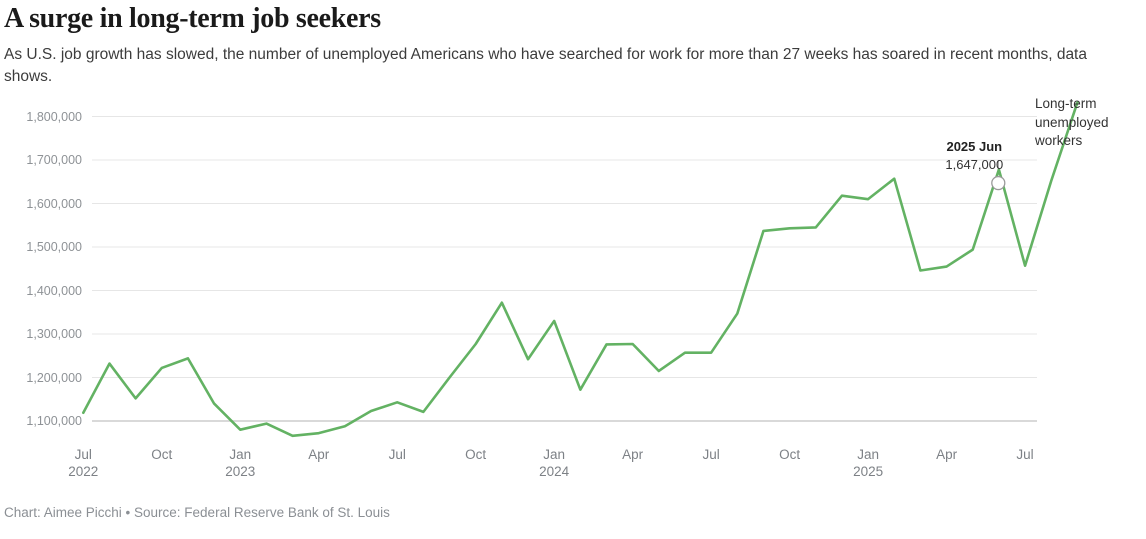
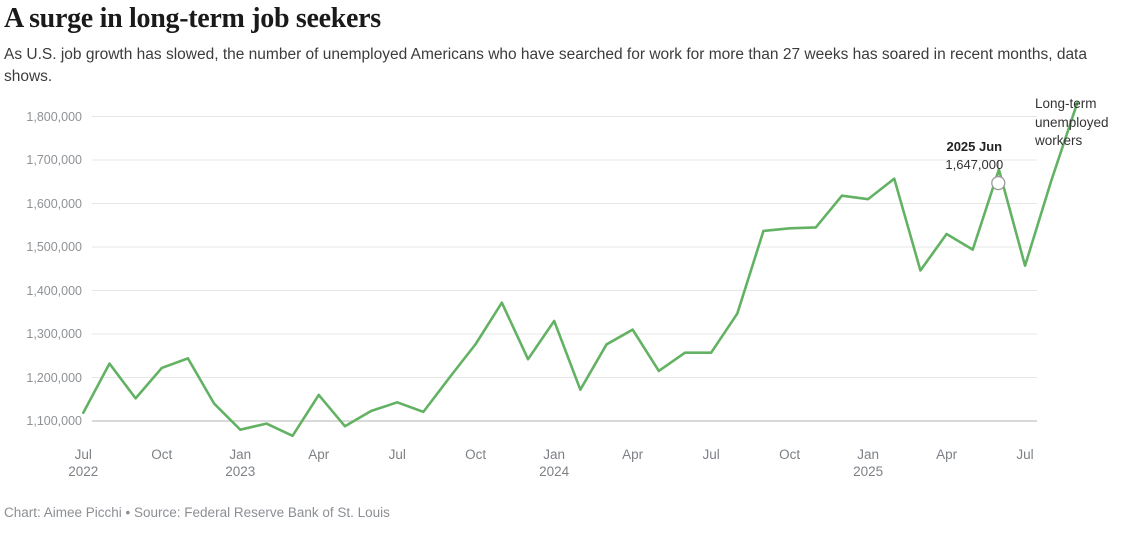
2023 Apr: 1070000 -> 1160000
2024 Apr: 1280000 -> 1310000
2025 Apr: 1460000 -> 1530000
